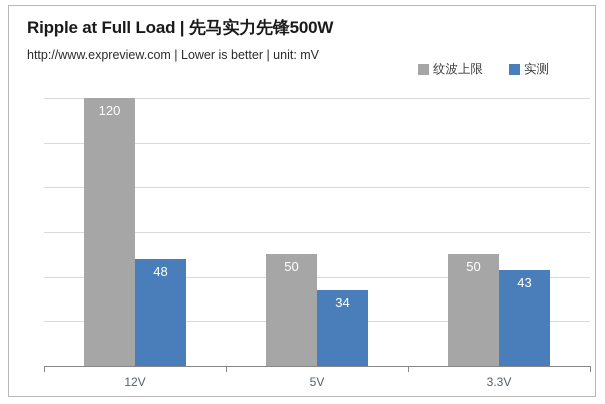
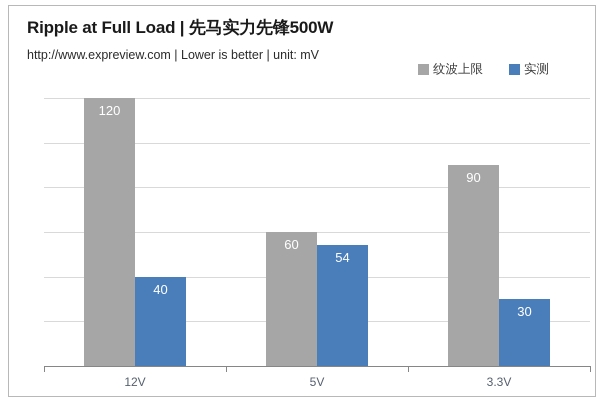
实测/12V: 48 -> 40
纹波上限/5V: 50 -> 60
实测/5V: 34 -> 54
纹波上限/3.3V: 50 -> 90
实测/3.3V: 43 -> 30
